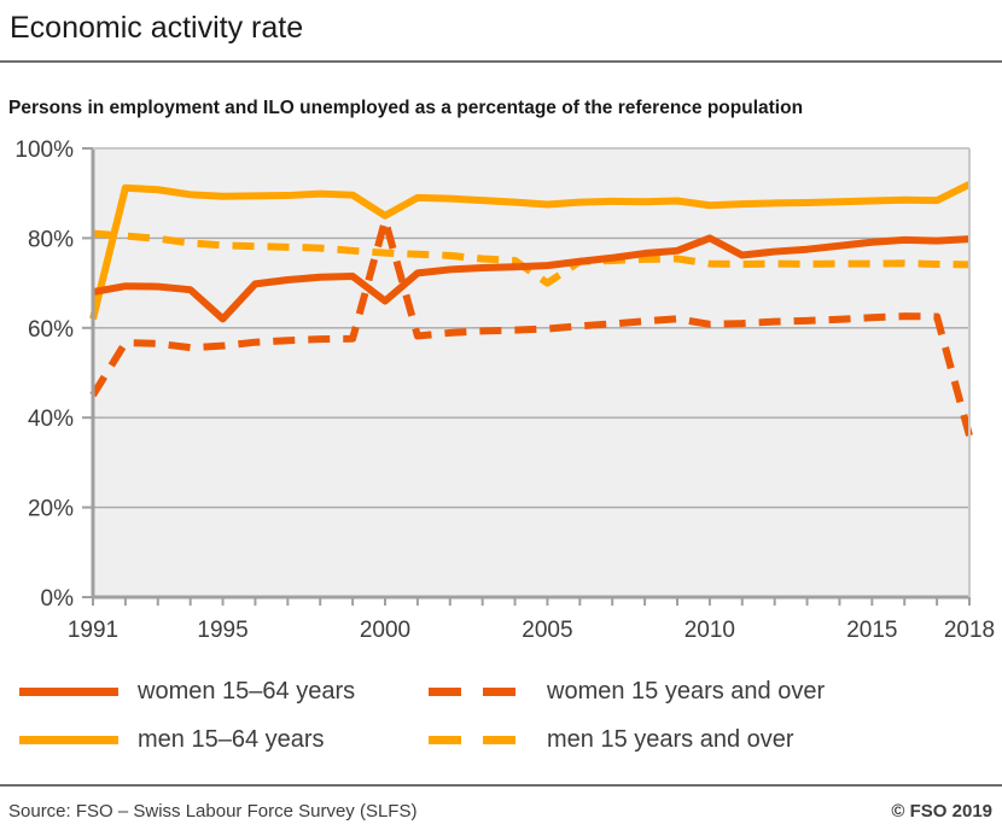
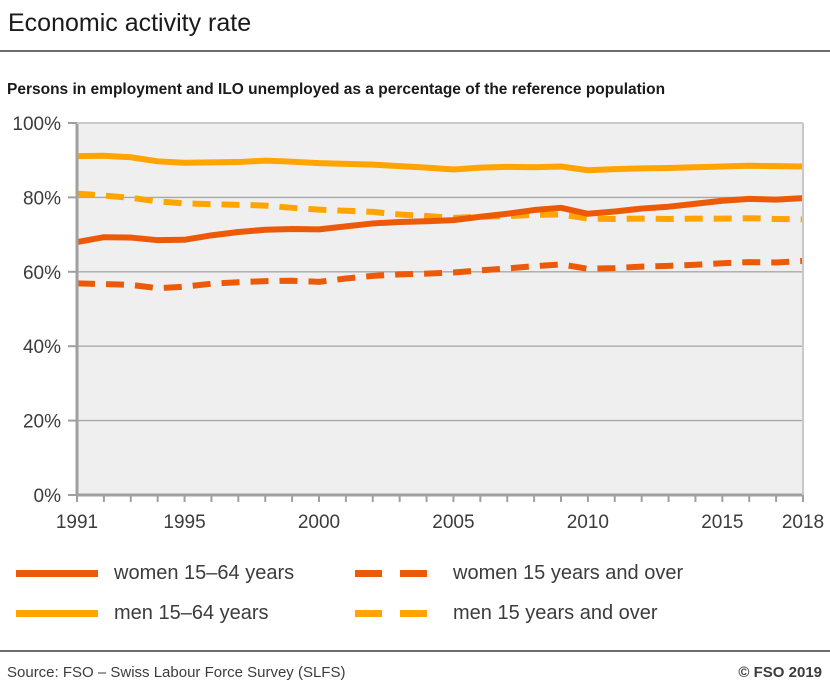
men 15–64 years/1991: 62% -> 91%
women 15 years and over/1991: 45% -> 57%
women 15–64 years/1995: 62% -> 69%
men 15–64 years/2000: 85% -> 89%
women 15–64 years/2000: 66% -> 71%
women 15 years and over/2000: 84% -> 57%
men 15 years and over/2005: 70% -> 74%
women 15–64 years/2010: 80% -> 76%
men 15–64 years/2018: 92% -> 88%
women 15 years and over/2018: 36% -> 63%
